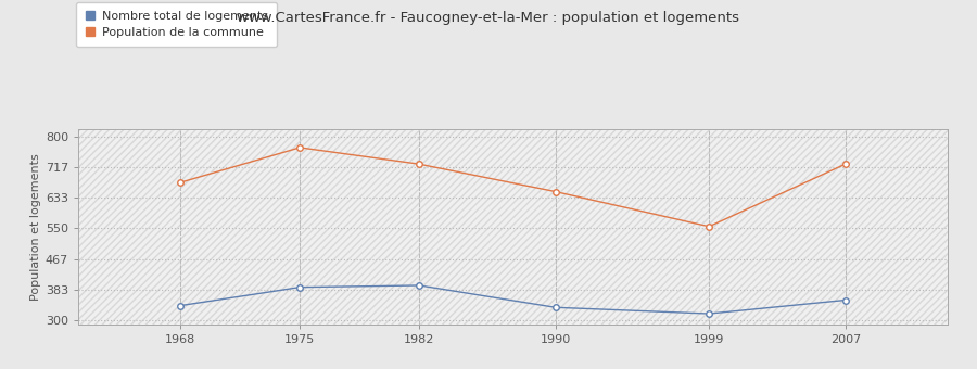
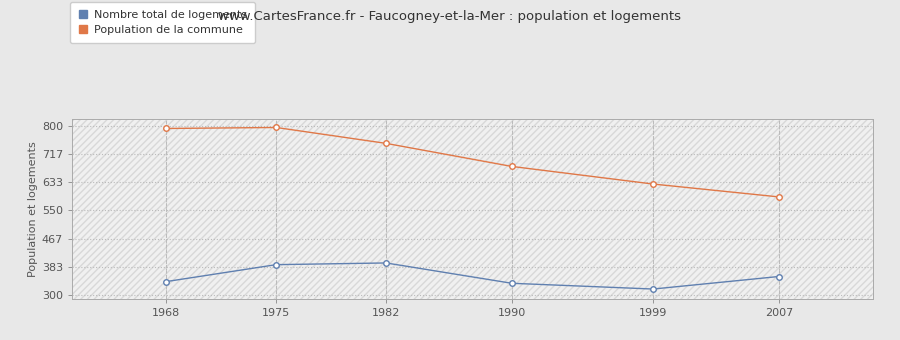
Population de la commune/1968: 675 -> 792
Population de la commune/1975: 770 -> 795
Population de la commune/1982: 725 -> 748
Population de la commune/1990: 650 -> 680
Population de la commune/1999: 555 -> 628
Population de la commune/2007: 725 -> 590
